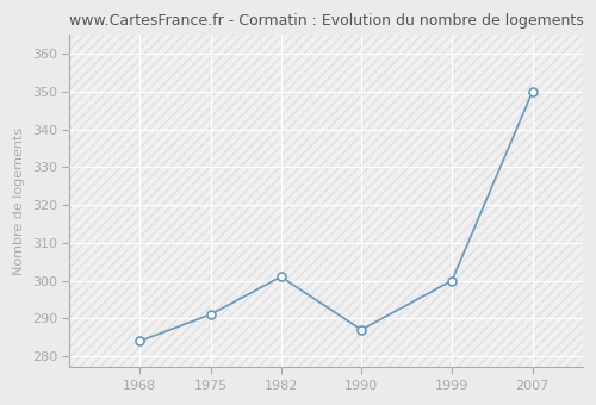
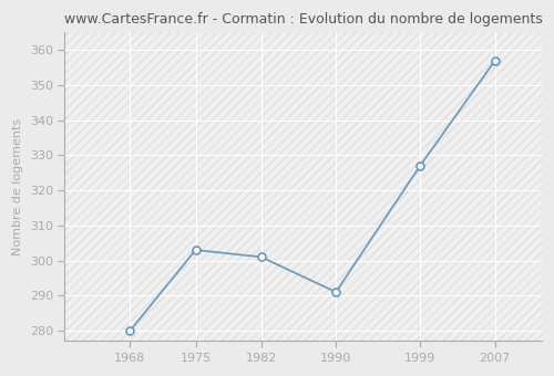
1968: 284 -> 280
1975: 291 -> 303
1990: 287 -> 291
1999: 300 -> 327
2007: 350 -> 357
